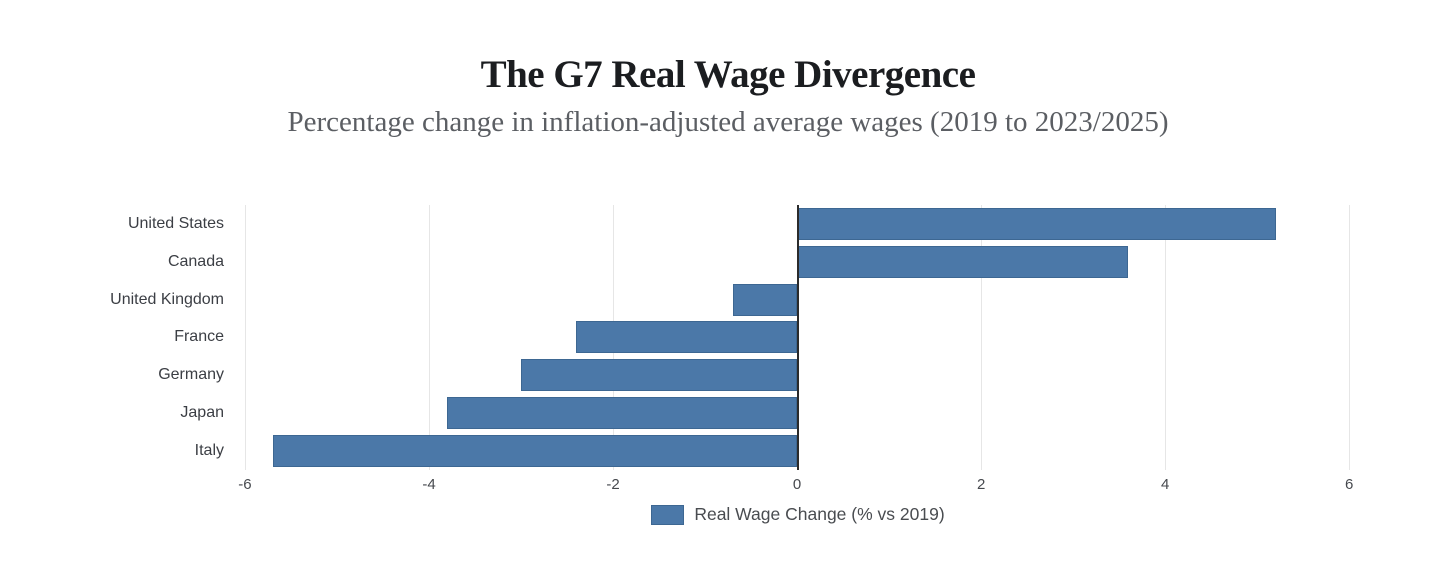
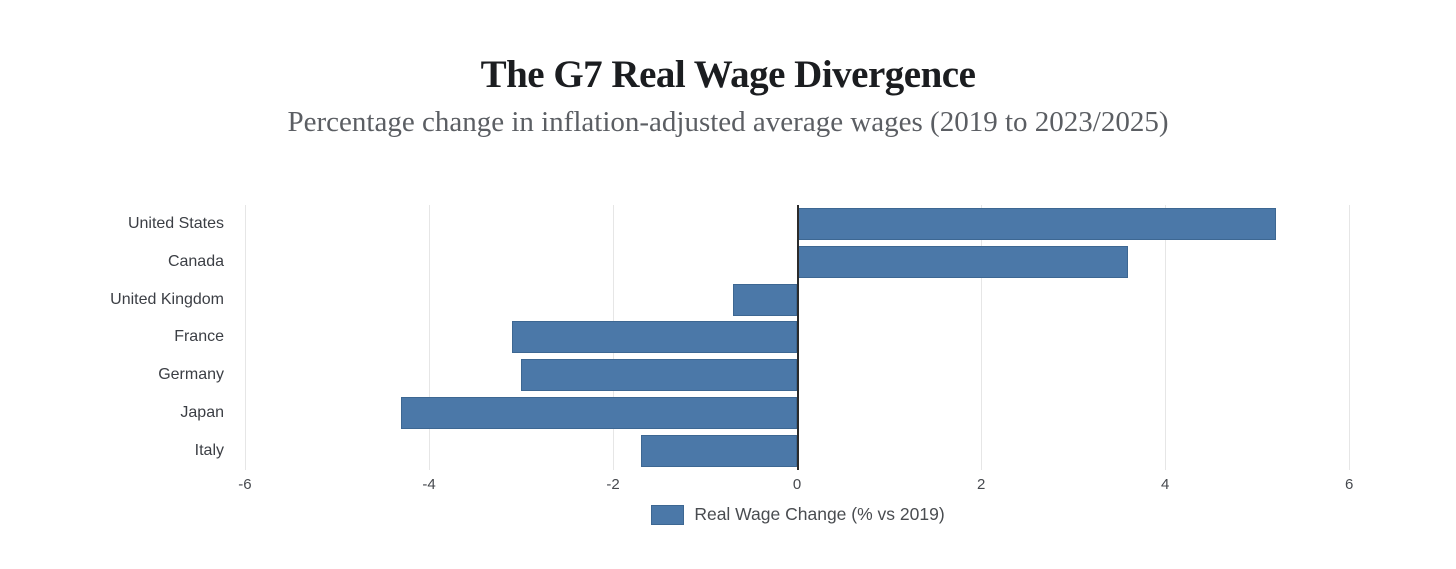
France: -2.4 -> -3.1
Japan: -3.8 -> -4.3
Italy: -5.7 -> -1.7
